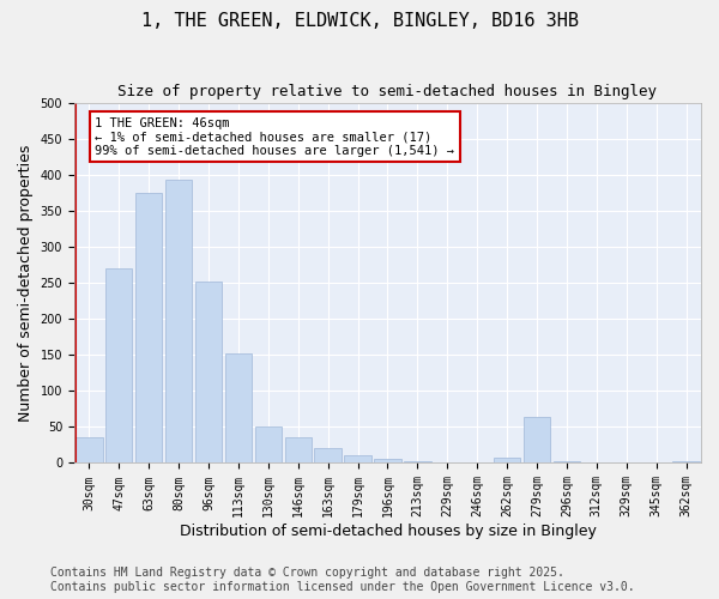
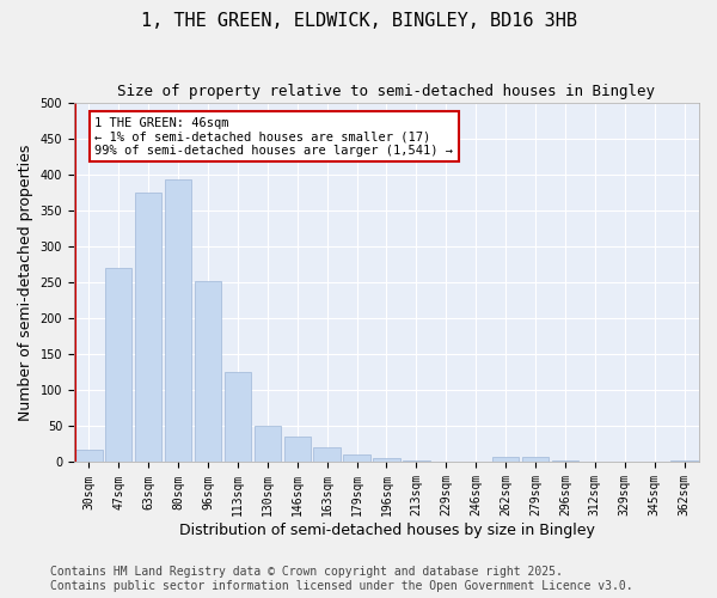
30sqm: 36 -> 18
113sqm: 152 -> 125
279sqm: 64 -> 8
